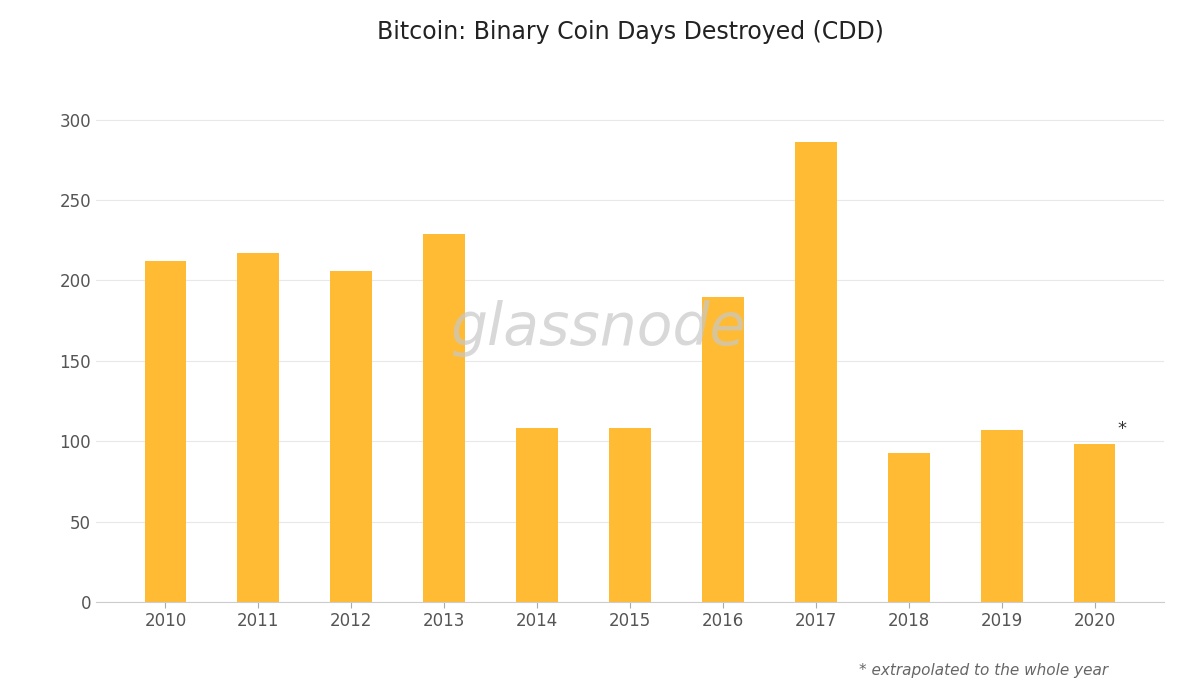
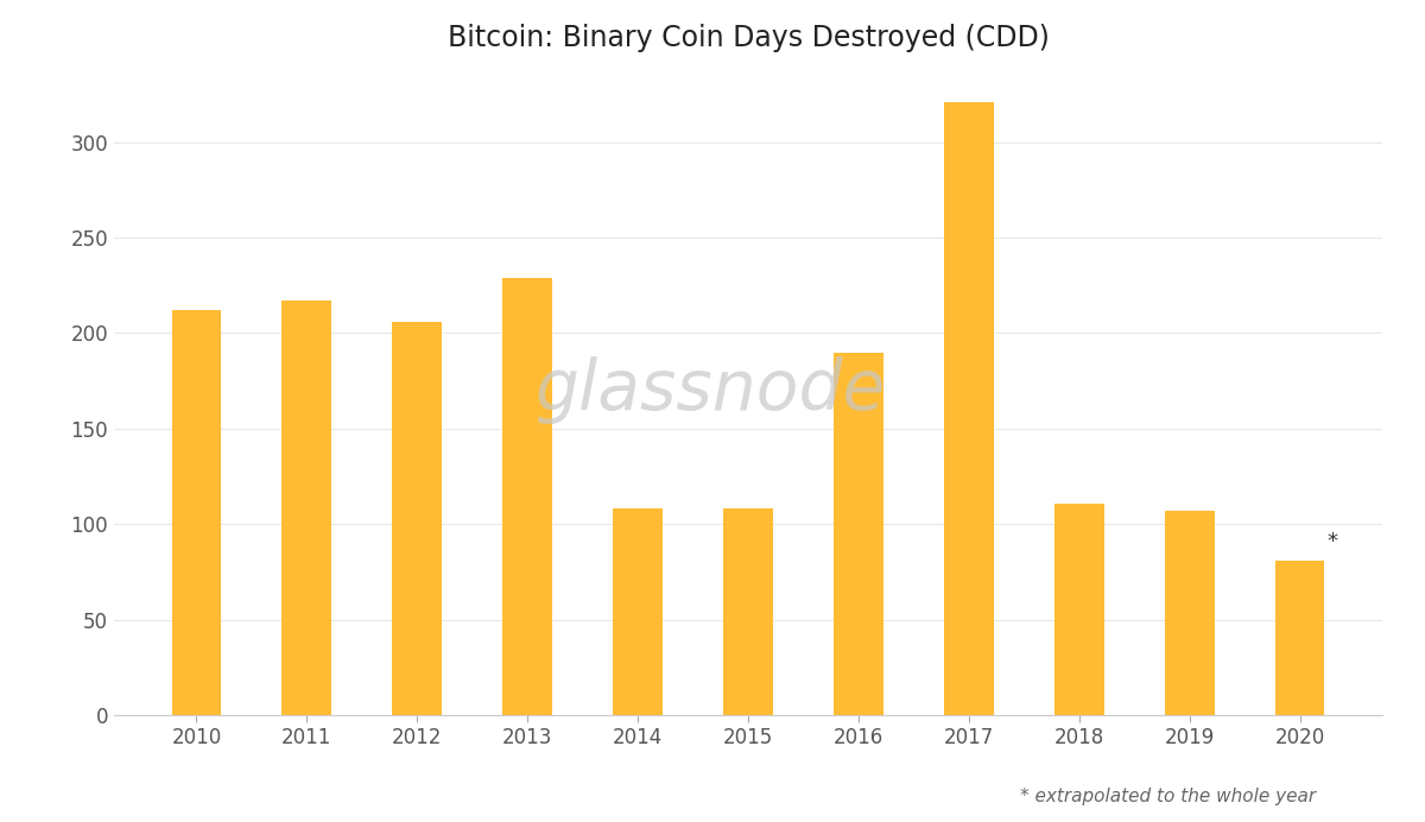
2017: 286 -> 321
2018: 93 -> 111
2020: 98 -> 81
